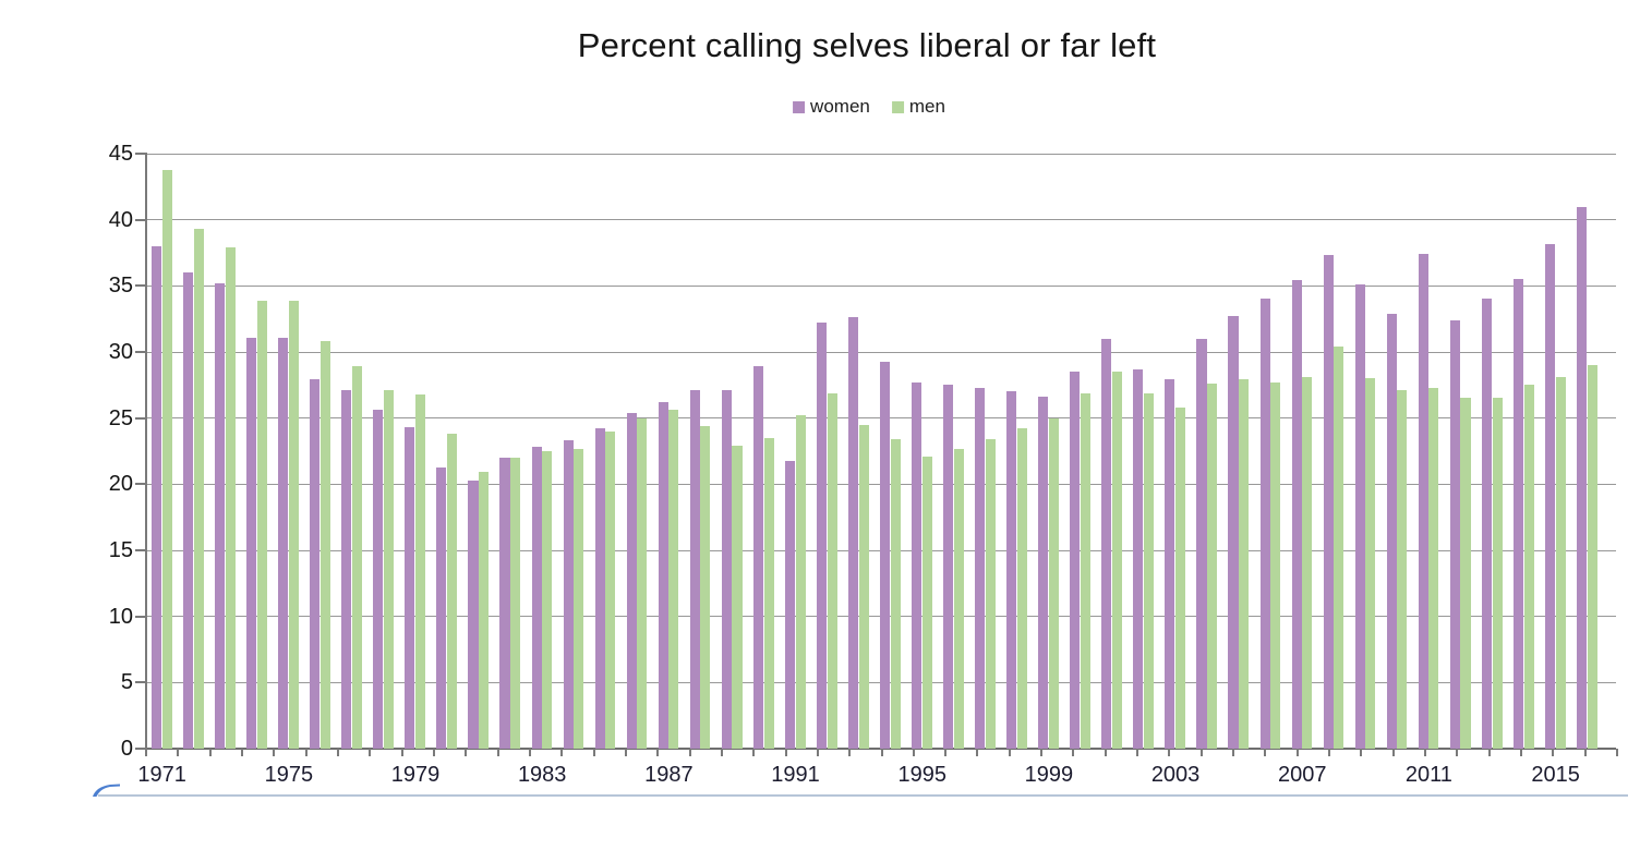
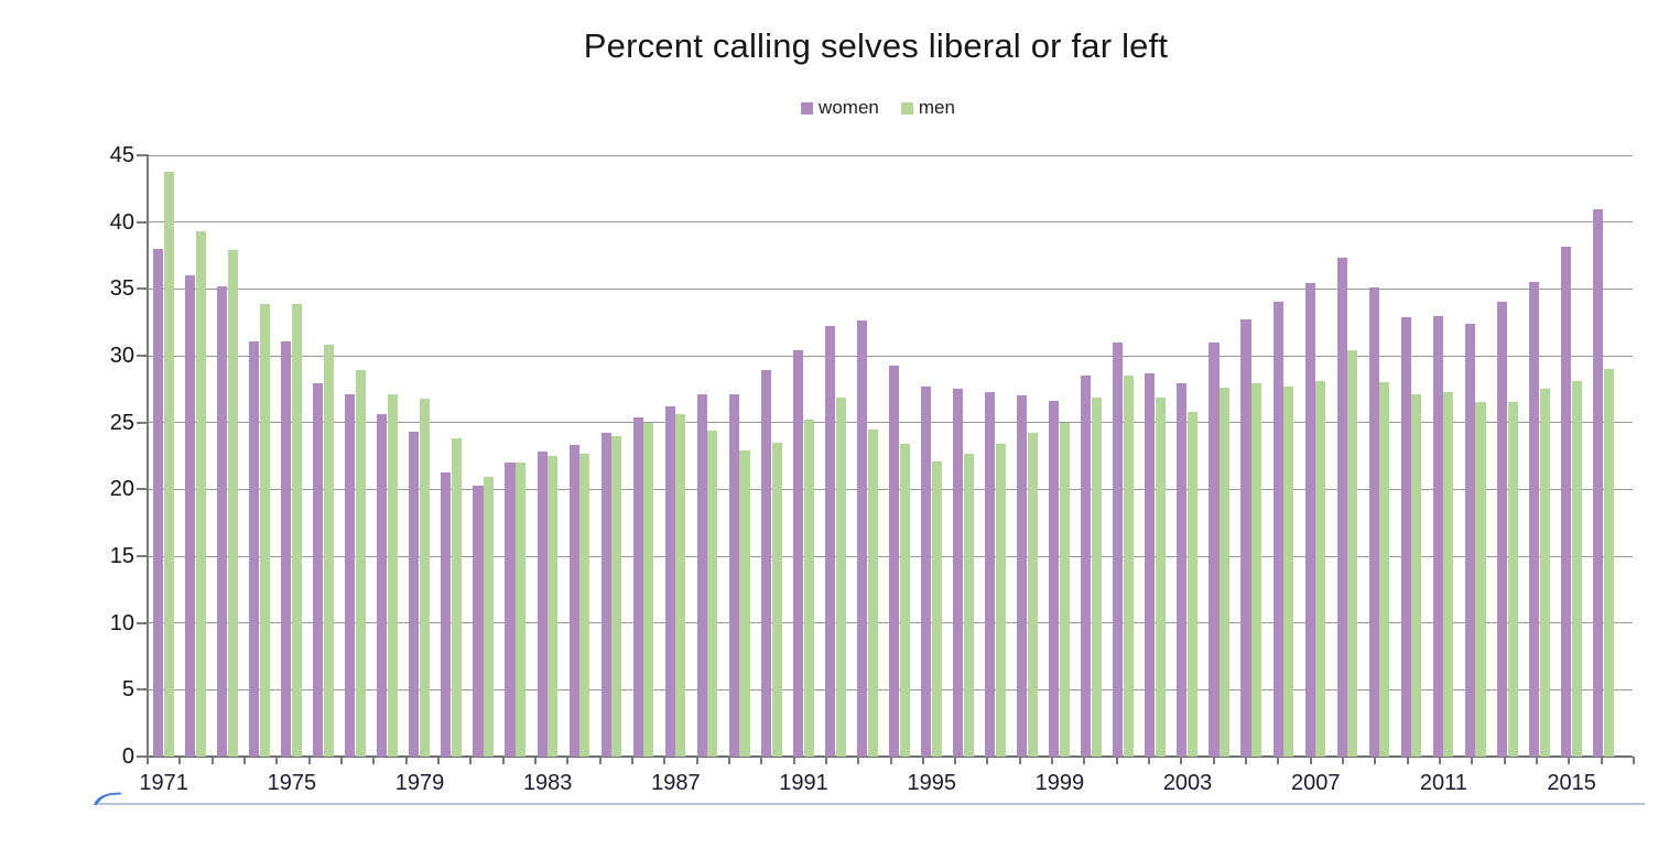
women/1991: 21.8 -> 30.4
women/2011: 37.4 -> 33.0
